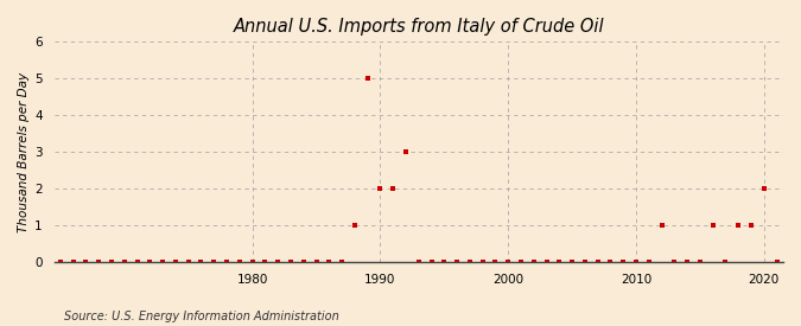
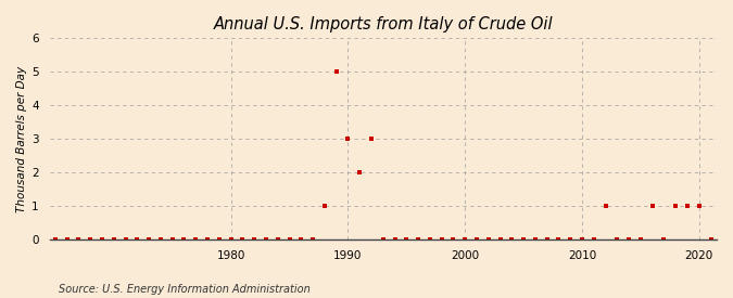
1990: 2 -> 3
2020: 2 -> 1
